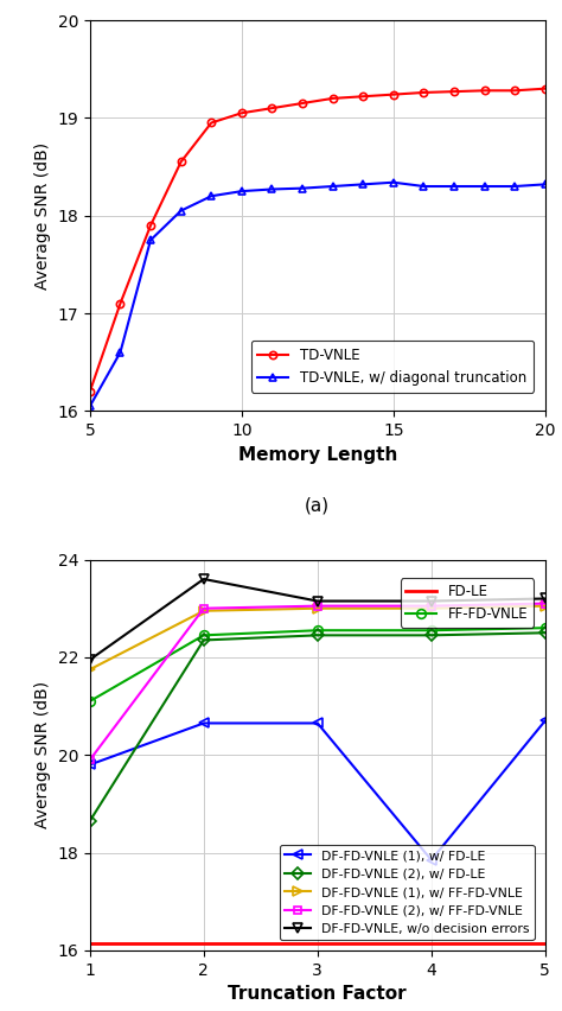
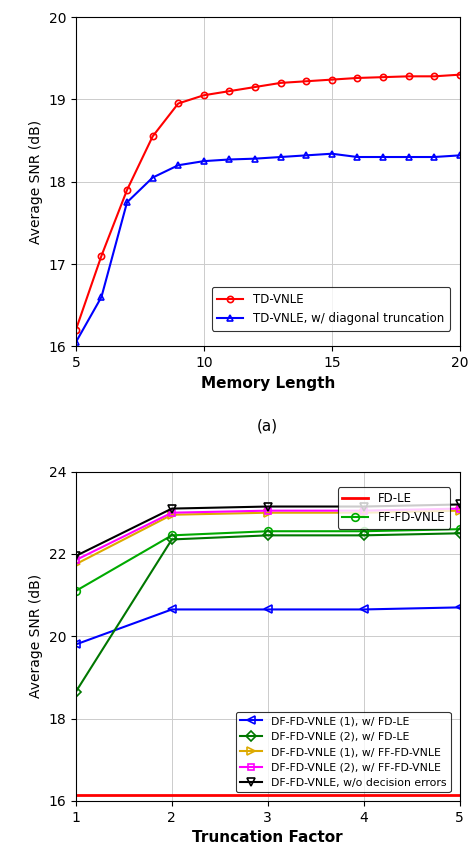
DF-FD-VNLE (2), w/ FF-FD-VNLE/1: 19.90 -> 21.85
DF-FD-VNLE, w/o decision errors/2: 23.60 -> 23.10
DF-FD-VNLE (1), w/ FD-LE/4: 17.85 -> 20.65
